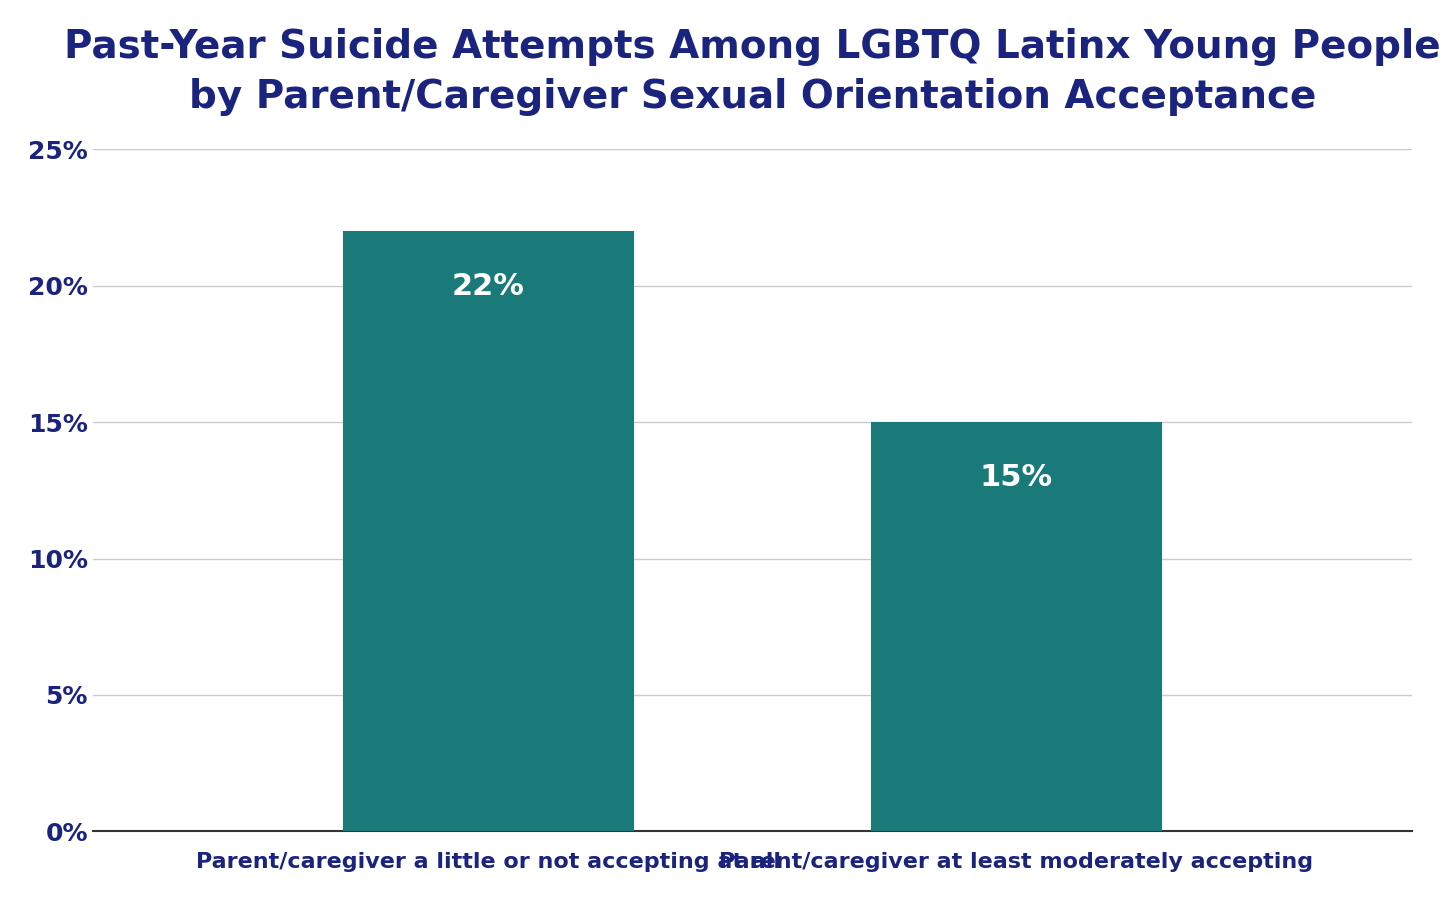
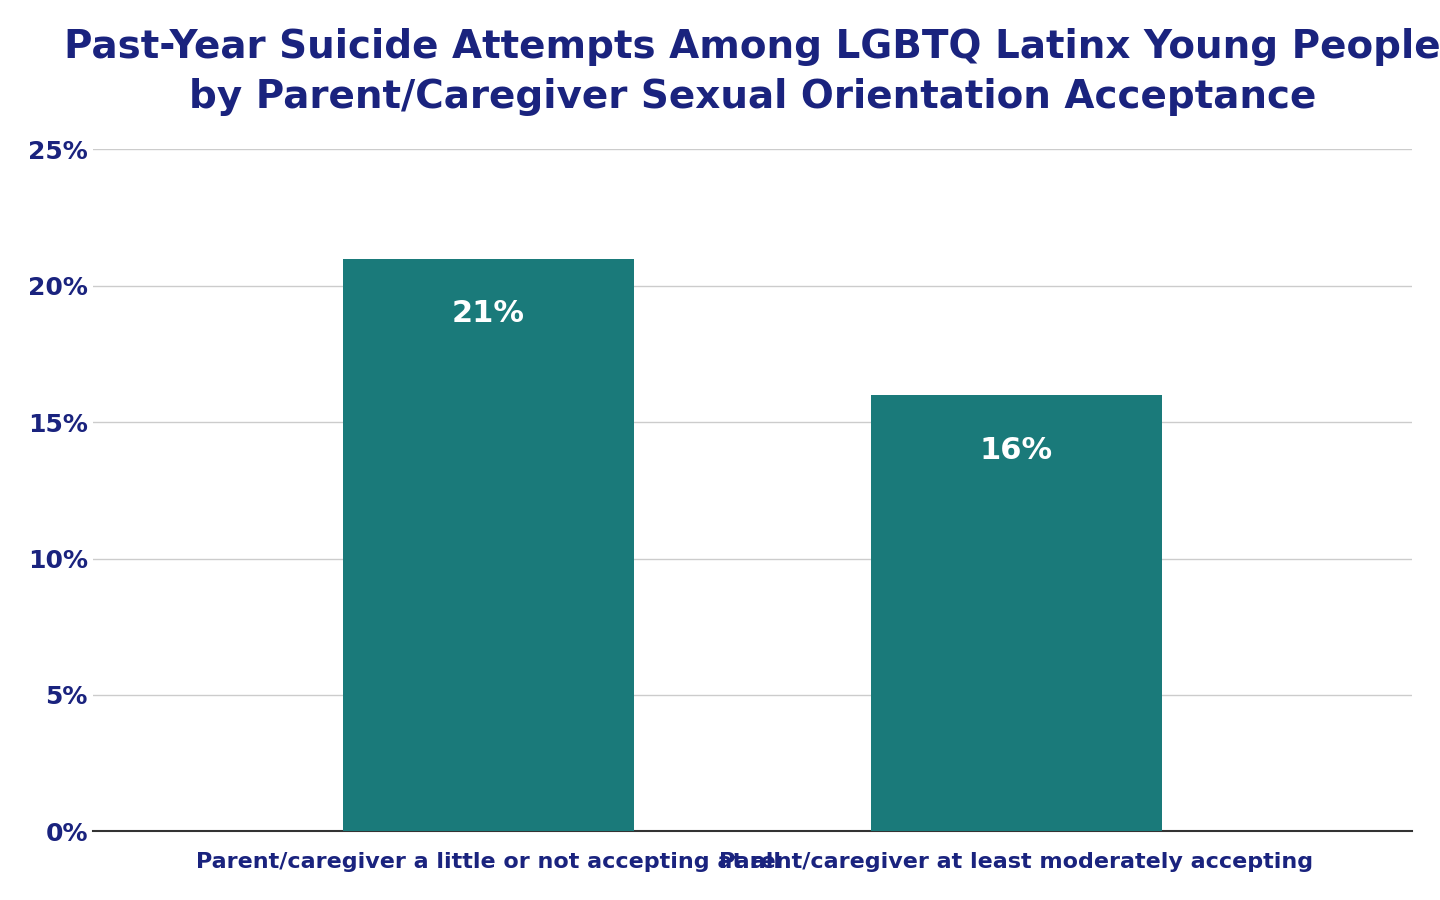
Parent/caregiver a little or not accepting at all: 22% -> 21%
Parent/caregiver at least moderately accepting: 15% -> 16%
